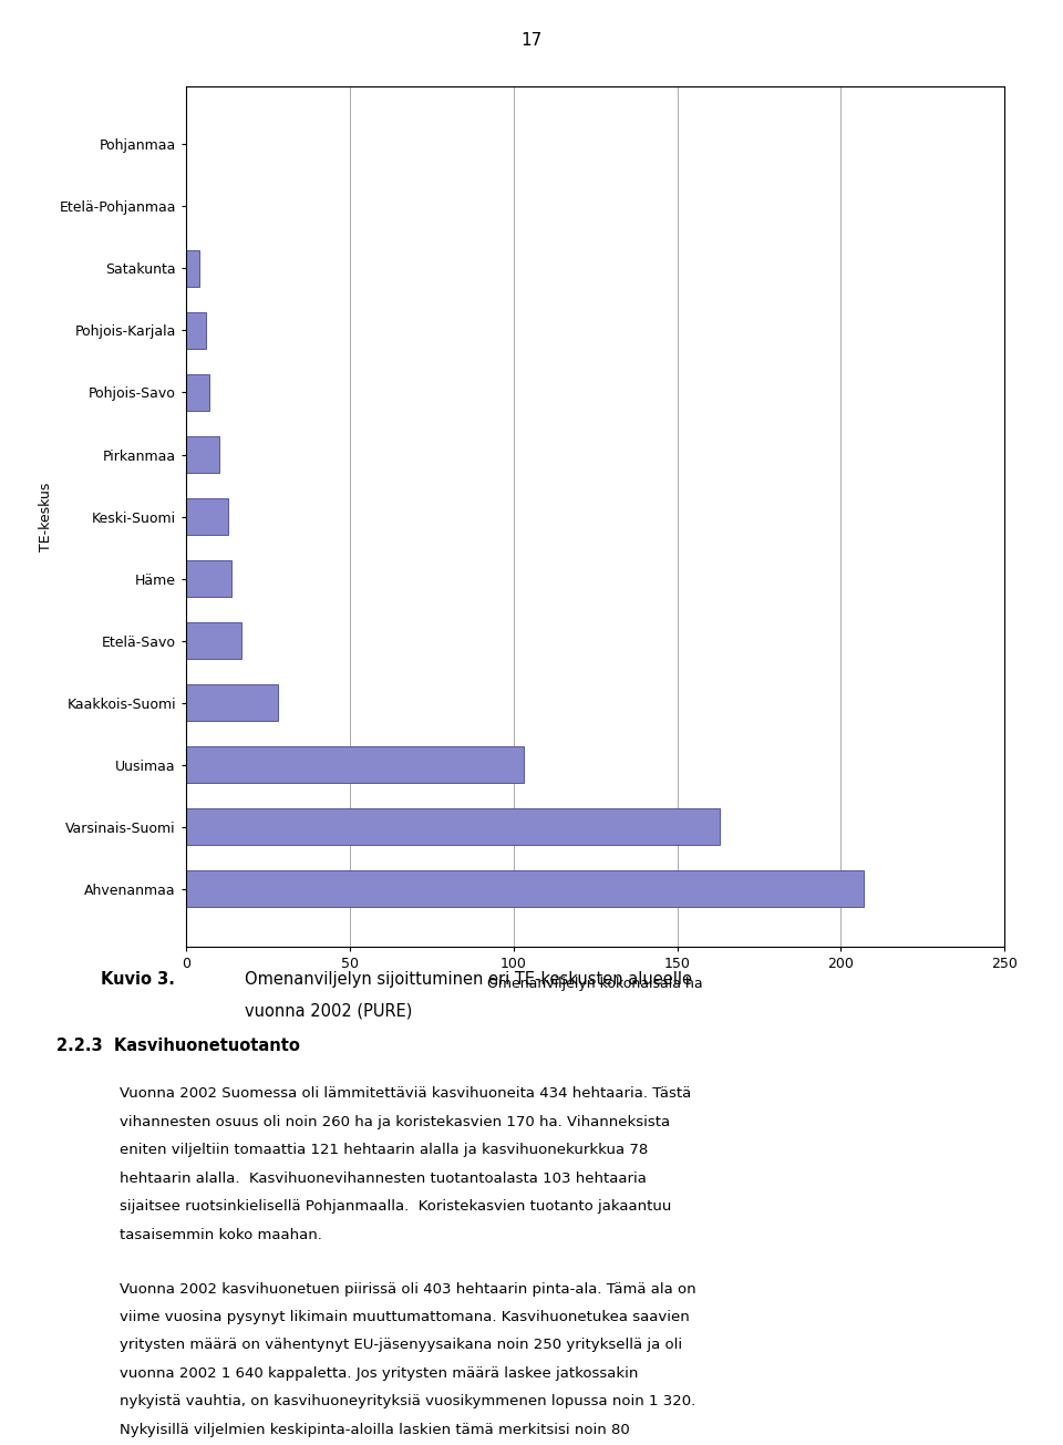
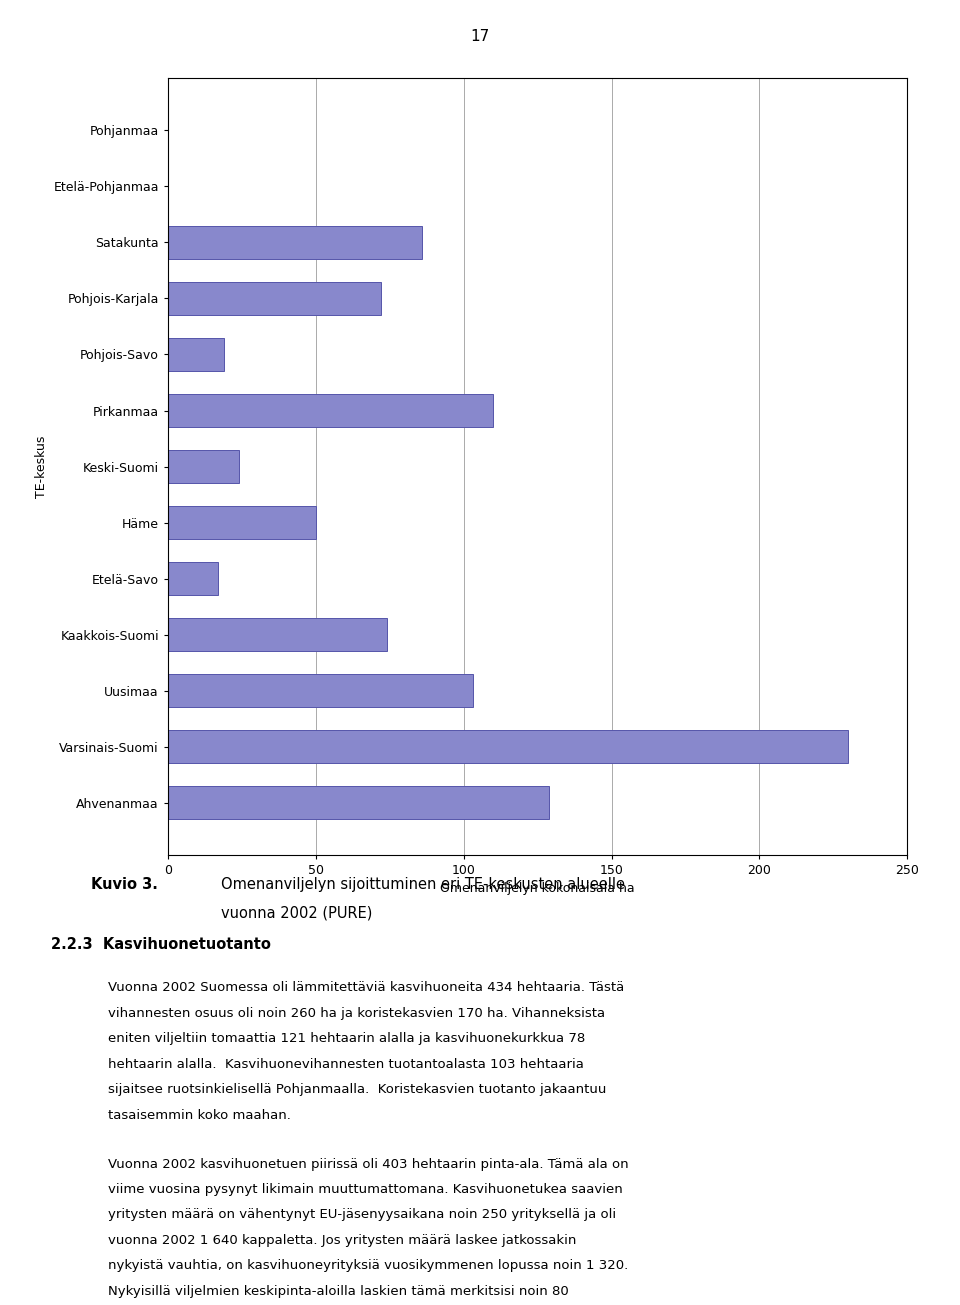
Satakunta: 4 -> 86
Pohjois-Karjala: 6 -> 72
Pohjois-Savo: 7 -> 19
Pirkanmaa: 10 -> 110
Keski-Suomi: 13 -> 24
Häme: 14 -> 50
Kaakkois-Suomi: 28 -> 74
Varsinais-Suomi: 163 -> 230
Ahvenanmaa: 207 -> 129
